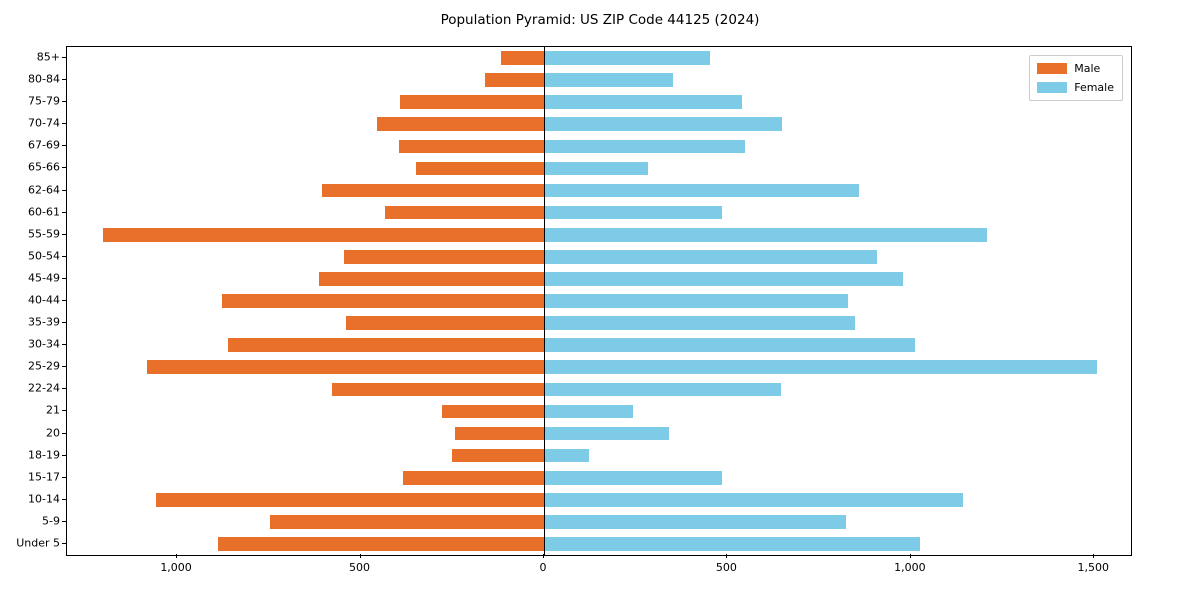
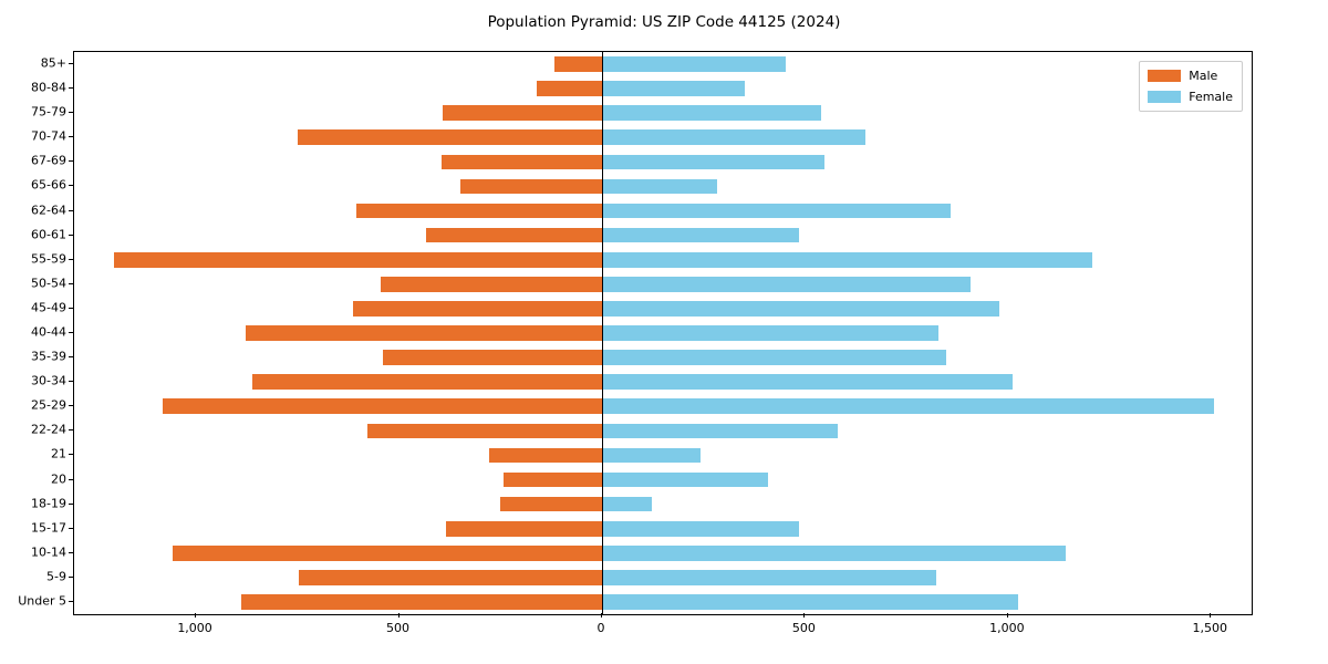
Male/70-74: 460 -> 750
Female/22-24: 640 -> 580
Female/20: 340 -> 410
